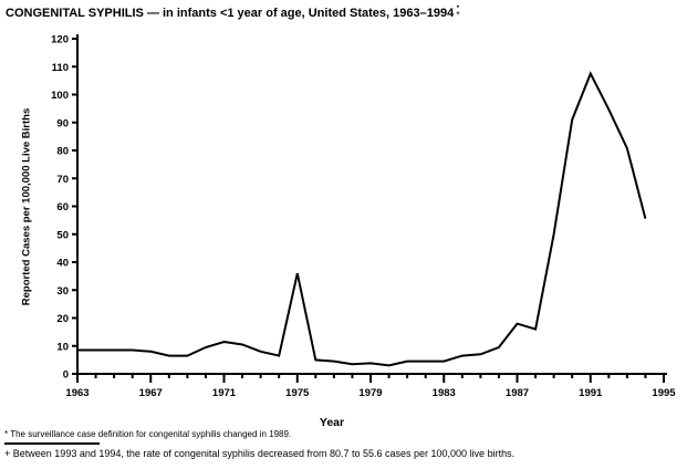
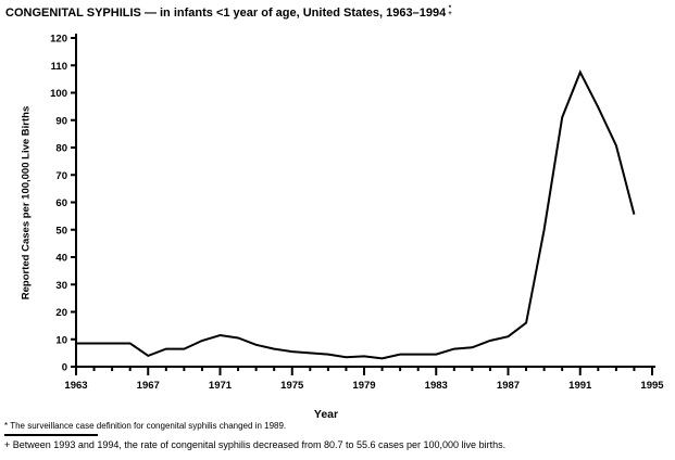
1967: 8 -> 4
1975: 36 -> 6
1987: 18 -> 11
